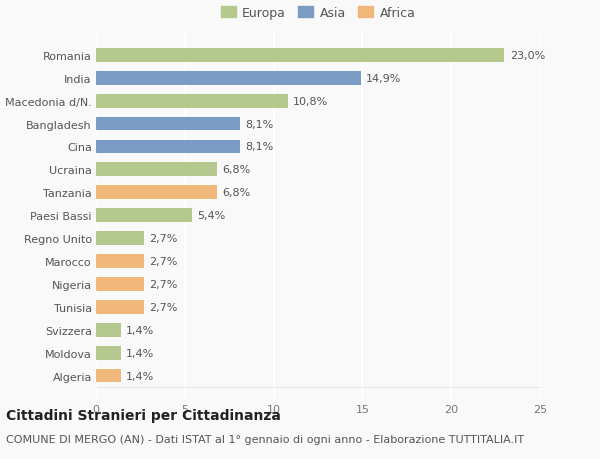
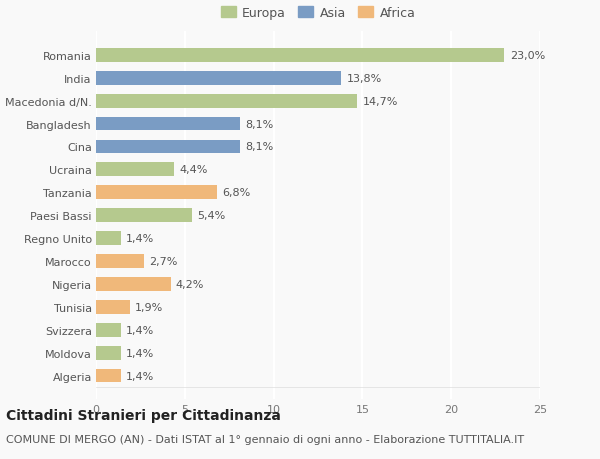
India: 14,9% -> 13,8%
Macedonia d/N.: 10,8% -> 14,7%
Ucraina: 6,8% -> 4,4%
Regno Unito: 2,7% -> 1,4%
Nigeria: 2,7% -> 4,2%
Tunisia: 2,7% -> 1,9%
